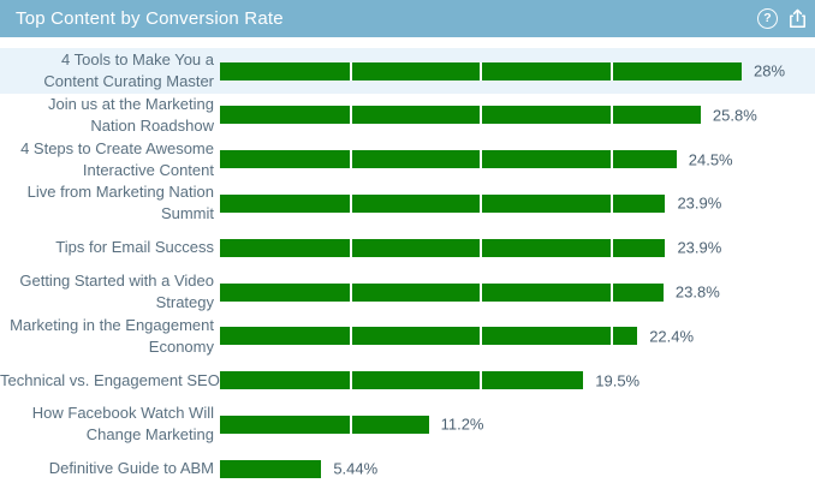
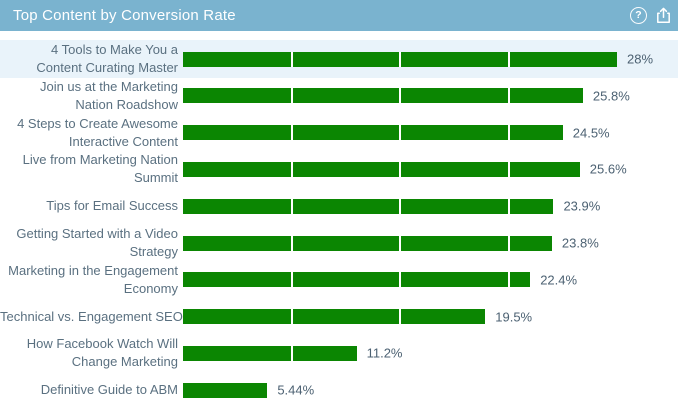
Live from Marketing Nation Summit: 23.9% -> 25.6%
